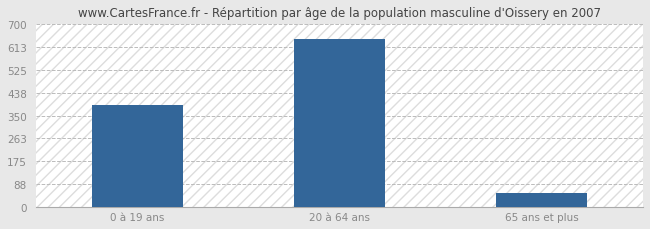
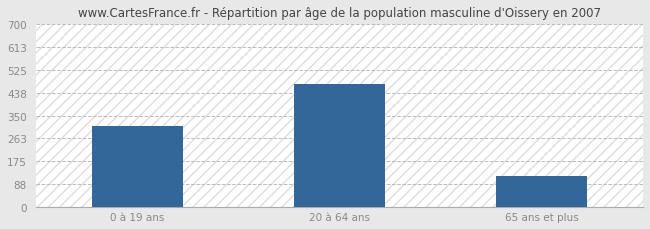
0 à 19 ans: 390 -> 310
20 à 64 ans: 645 -> 470
65 ans et plus: 55 -> 120
